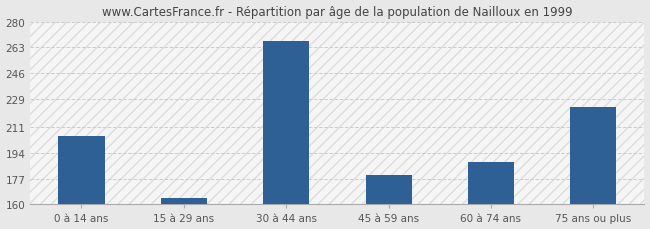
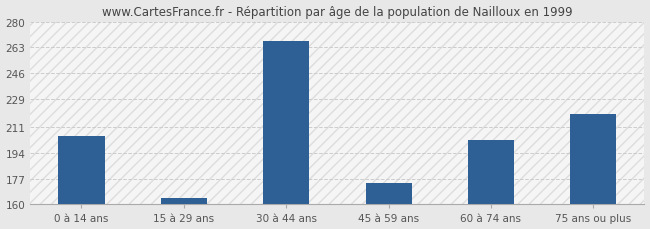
45 à 59 ans: 179 -> 174
60 à 74 ans: 188 -> 202
75 ans ou plus: 224 -> 219
